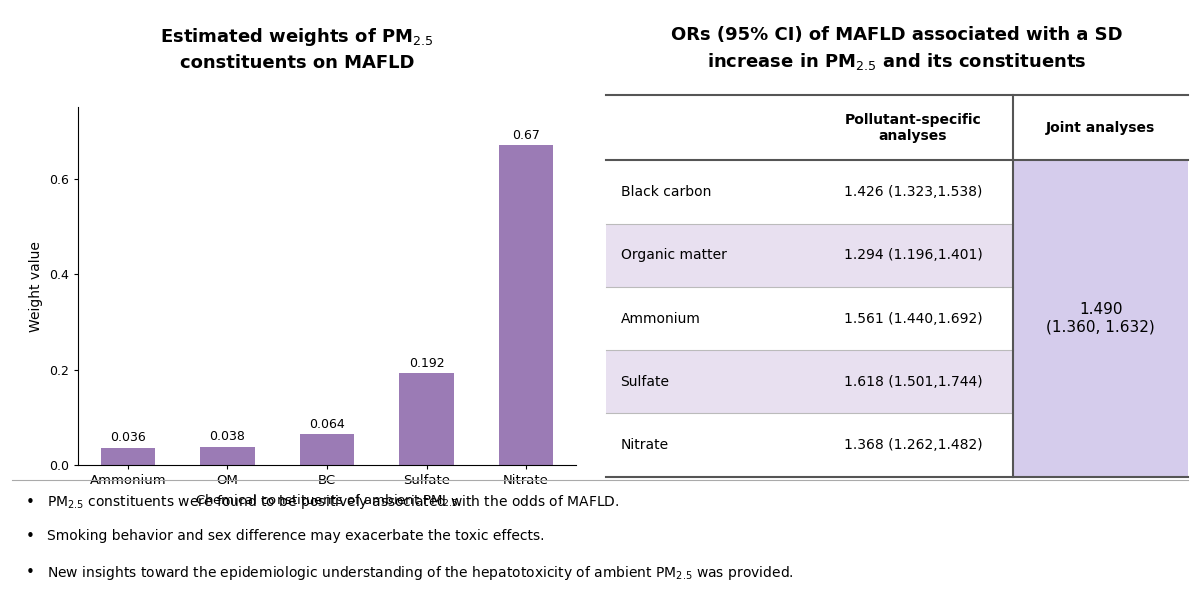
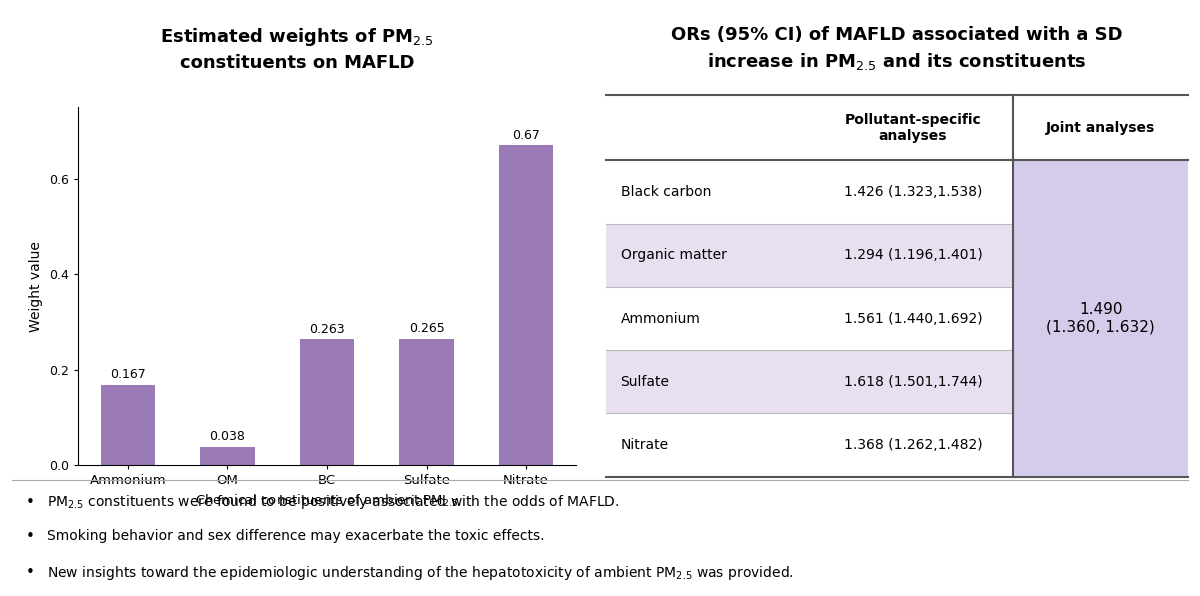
Ammonium: 0.036 -> 0.167
BC: 0.064 -> 0.263
Sulfate: 0.192 -> 0.265
